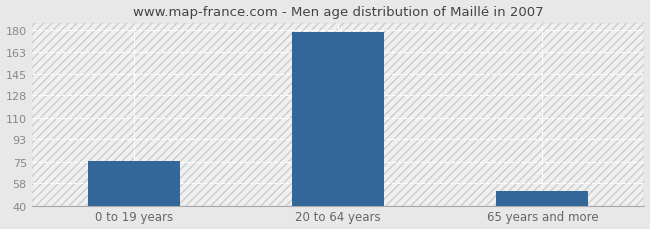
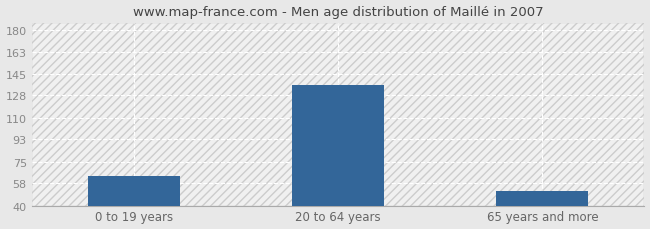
0 to 19 years: 76 -> 64
20 to 64 years: 179 -> 136
